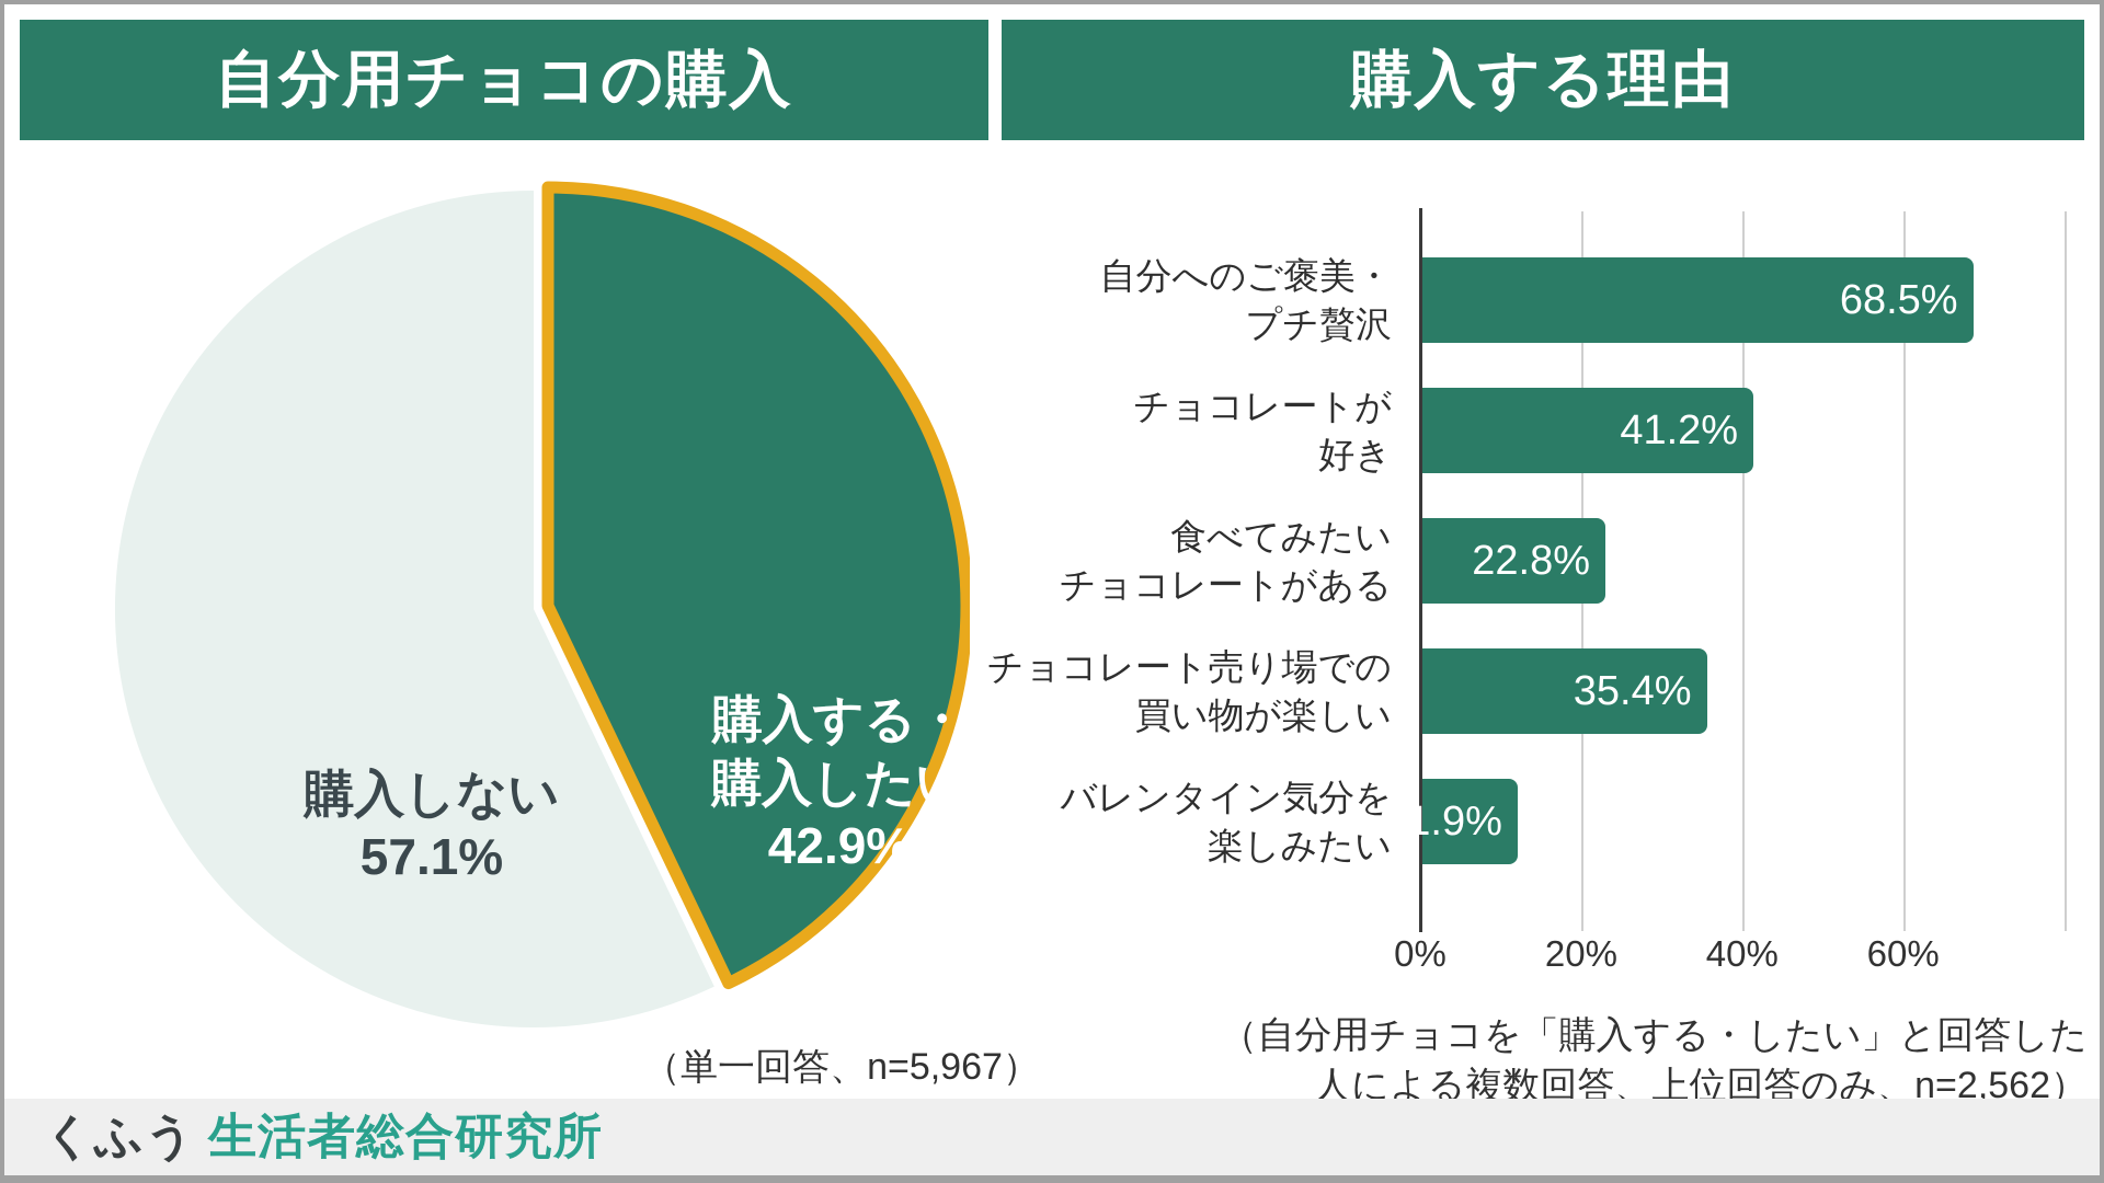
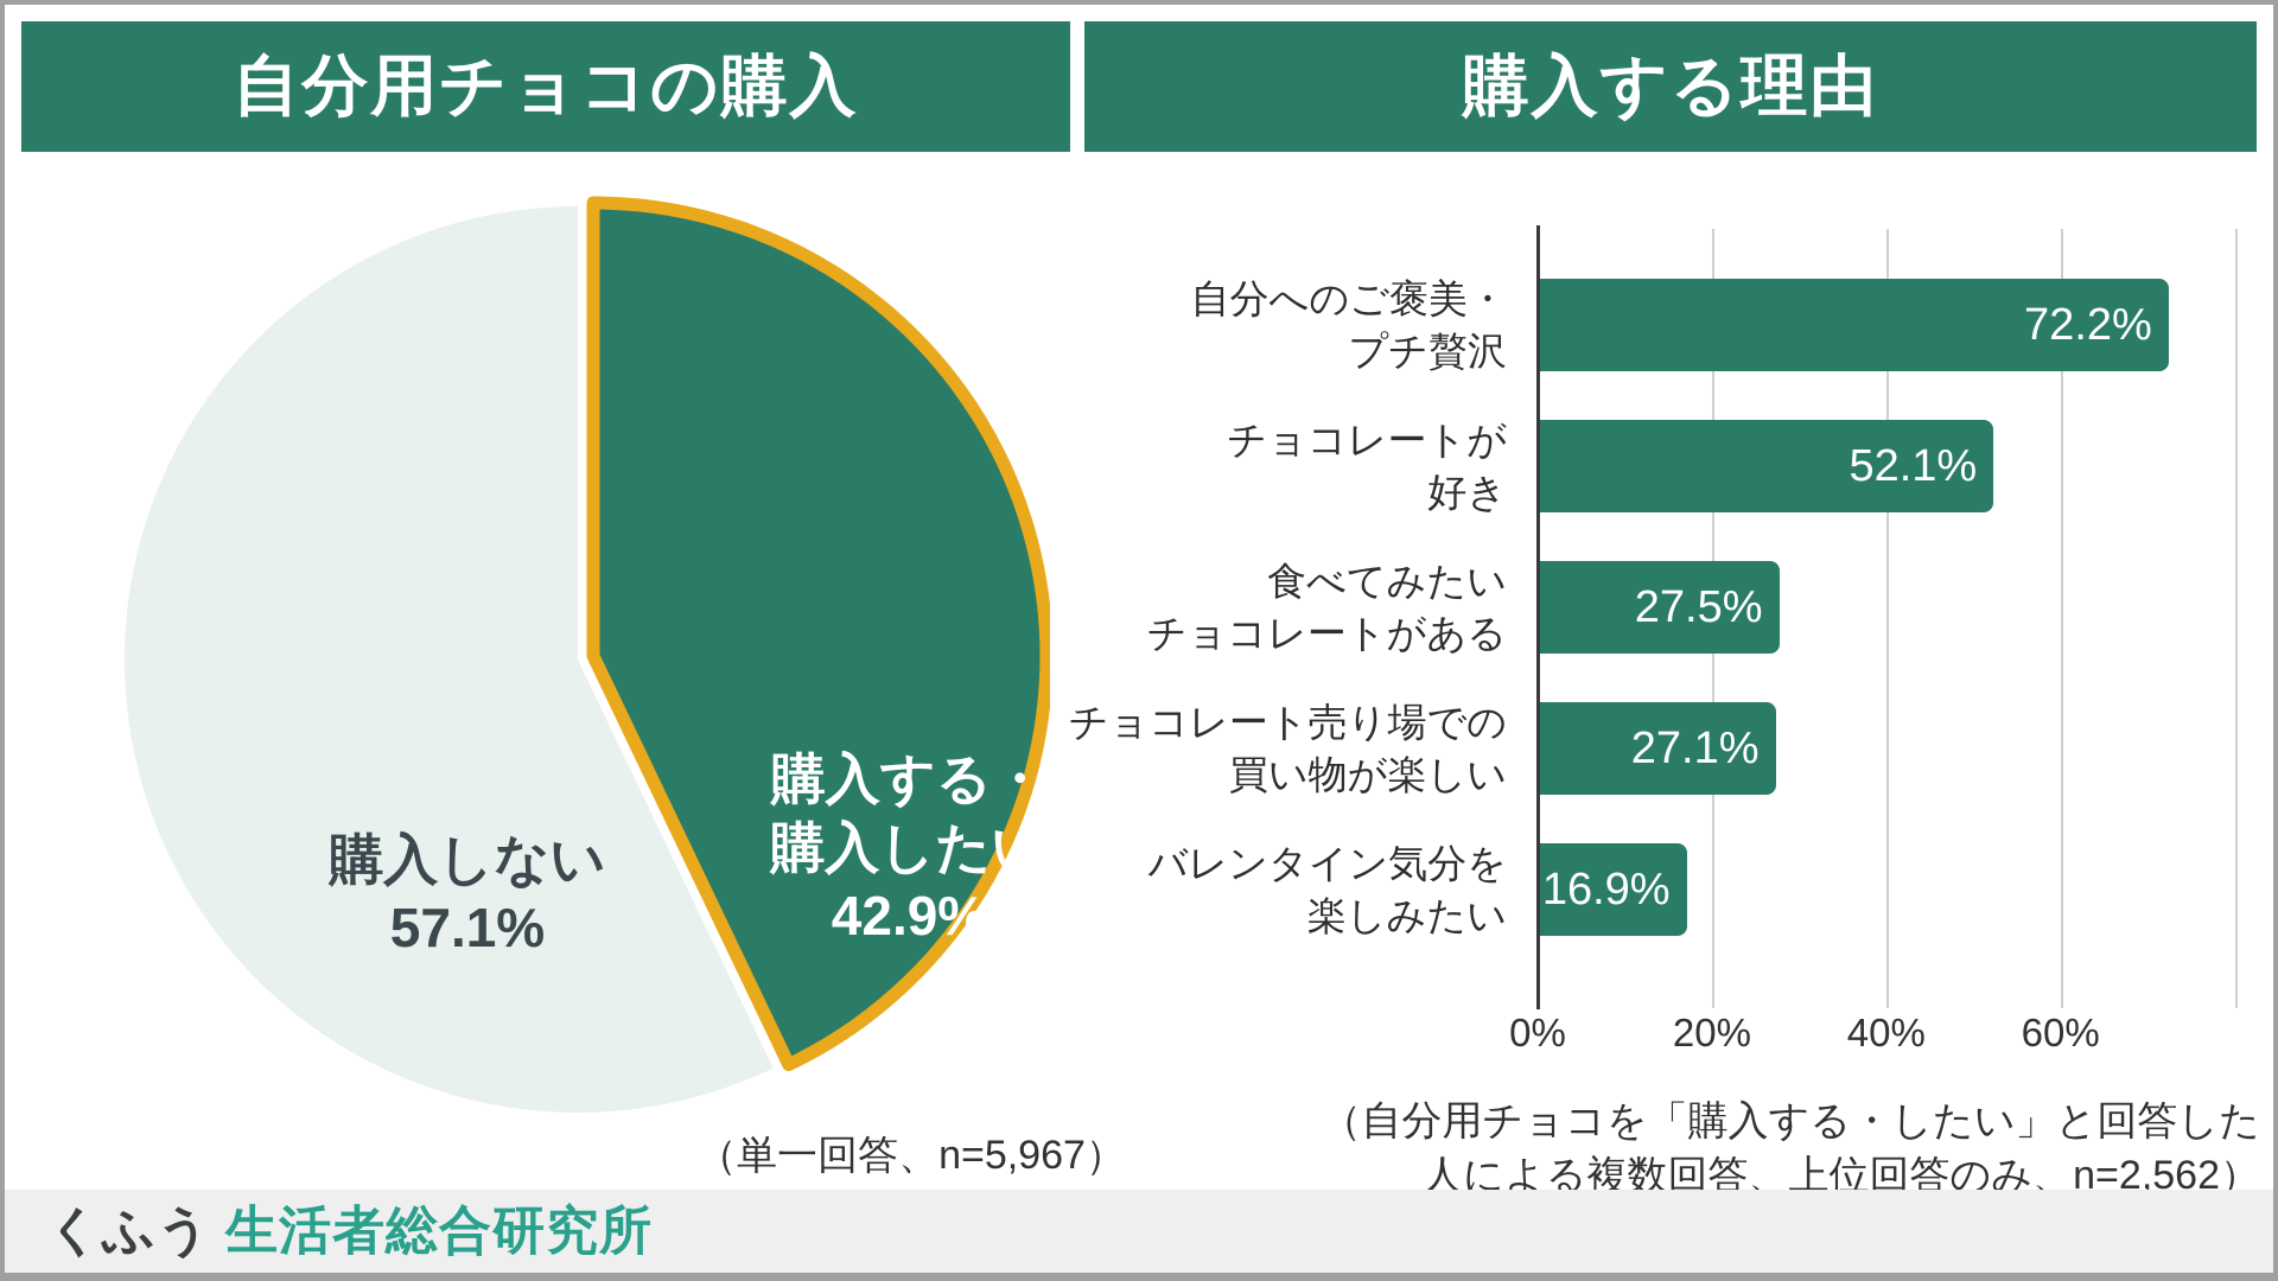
購入する理由/自分へのご褒美・プチ贅沢: 68.5% -> 72.2%
購入する理由/チョコレートが好き: 41.2% -> 52.1%
購入する理由/食べてみたいチョコレートがある: 22.8% -> 27.5%
購入する理由/チョコレート売り場での買い物が楽しい: 35.4% -> 27.1%
購入する理由/バレンタイン気分を楽しみたい: 11.9% -> 16.9%
